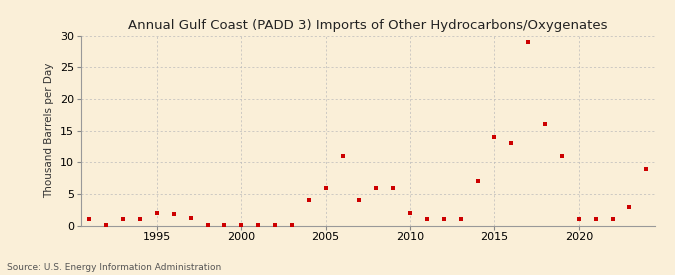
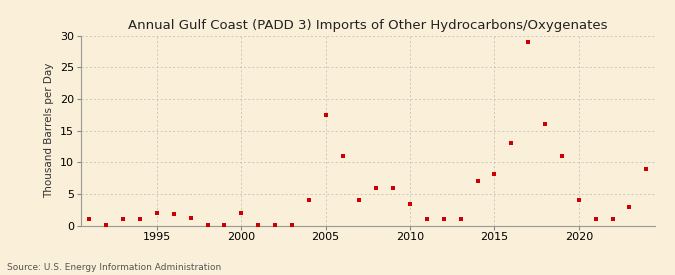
2000: 0.1 -> 2.0
2005: 6.0 -> 17.4
2010: 2.0 -> 3.4
2015: 14.0 -> 8.2
2020: 1.0 -> 4.0
